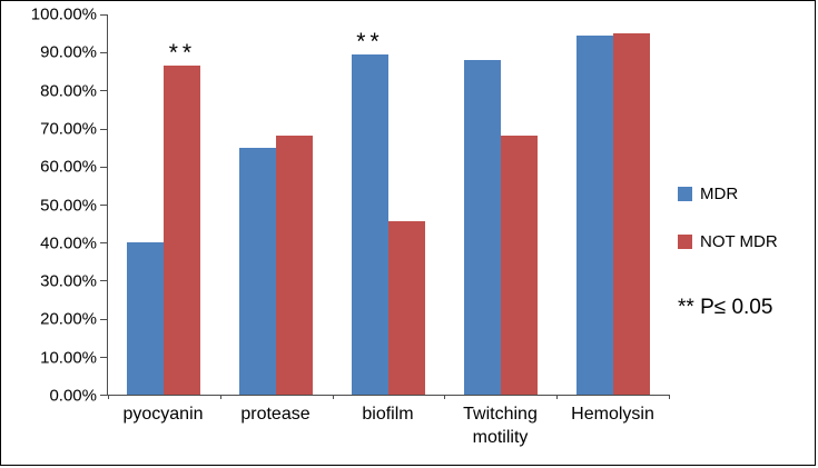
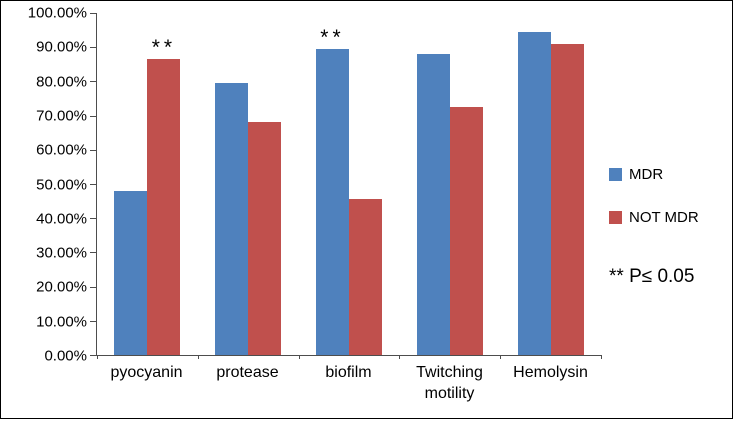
MDR/pyocyanin: 40% -> 48%
MDR/protease: 65% -> 80%
NOT MDR/Twitching motility: 68% -> 72%
NOT MDR/Hemolysin: 95% -> 91%
